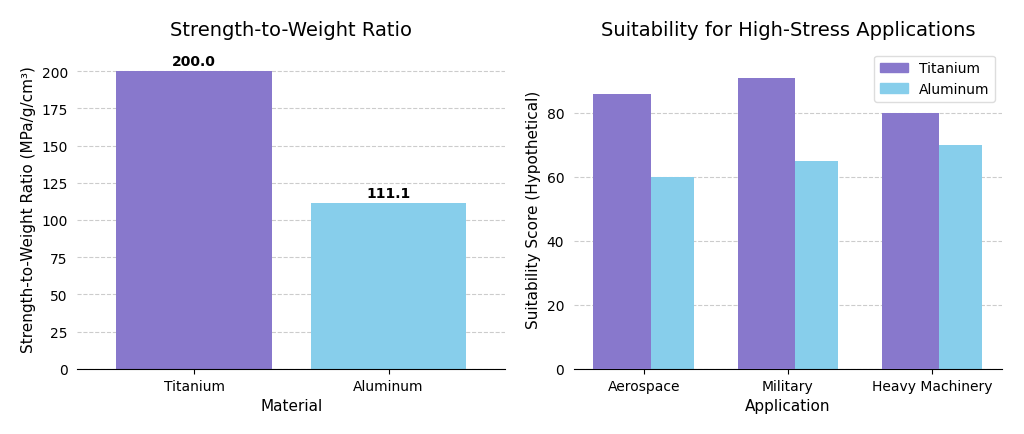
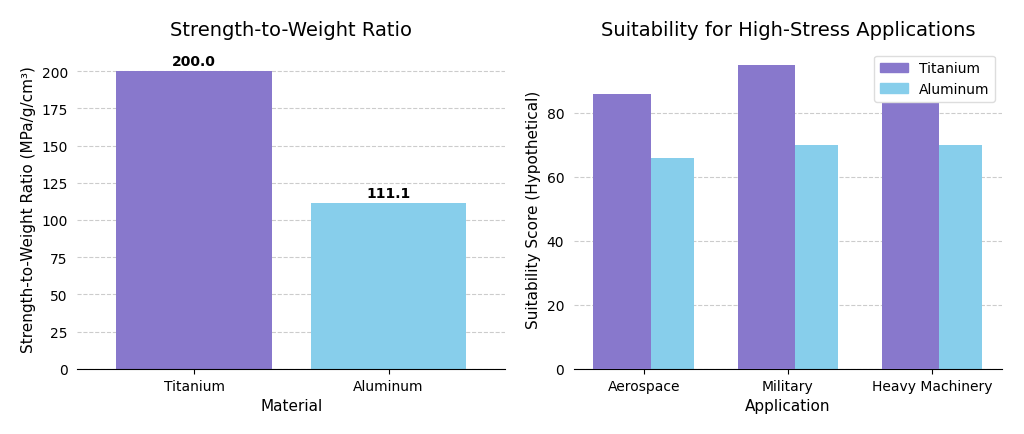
Suitability for High-Stress Applications/Aluminum/Aerospace: 60 -> 66
Suitability for High-Stress Applications/Titanium/Military: 91 -> 95
Suitability for High-Stress Applications/Aluminum/Military: 65 -> 70
Suitability for High-Stress Applications/Titanium/Heavy Machinery: 80 -> 83
